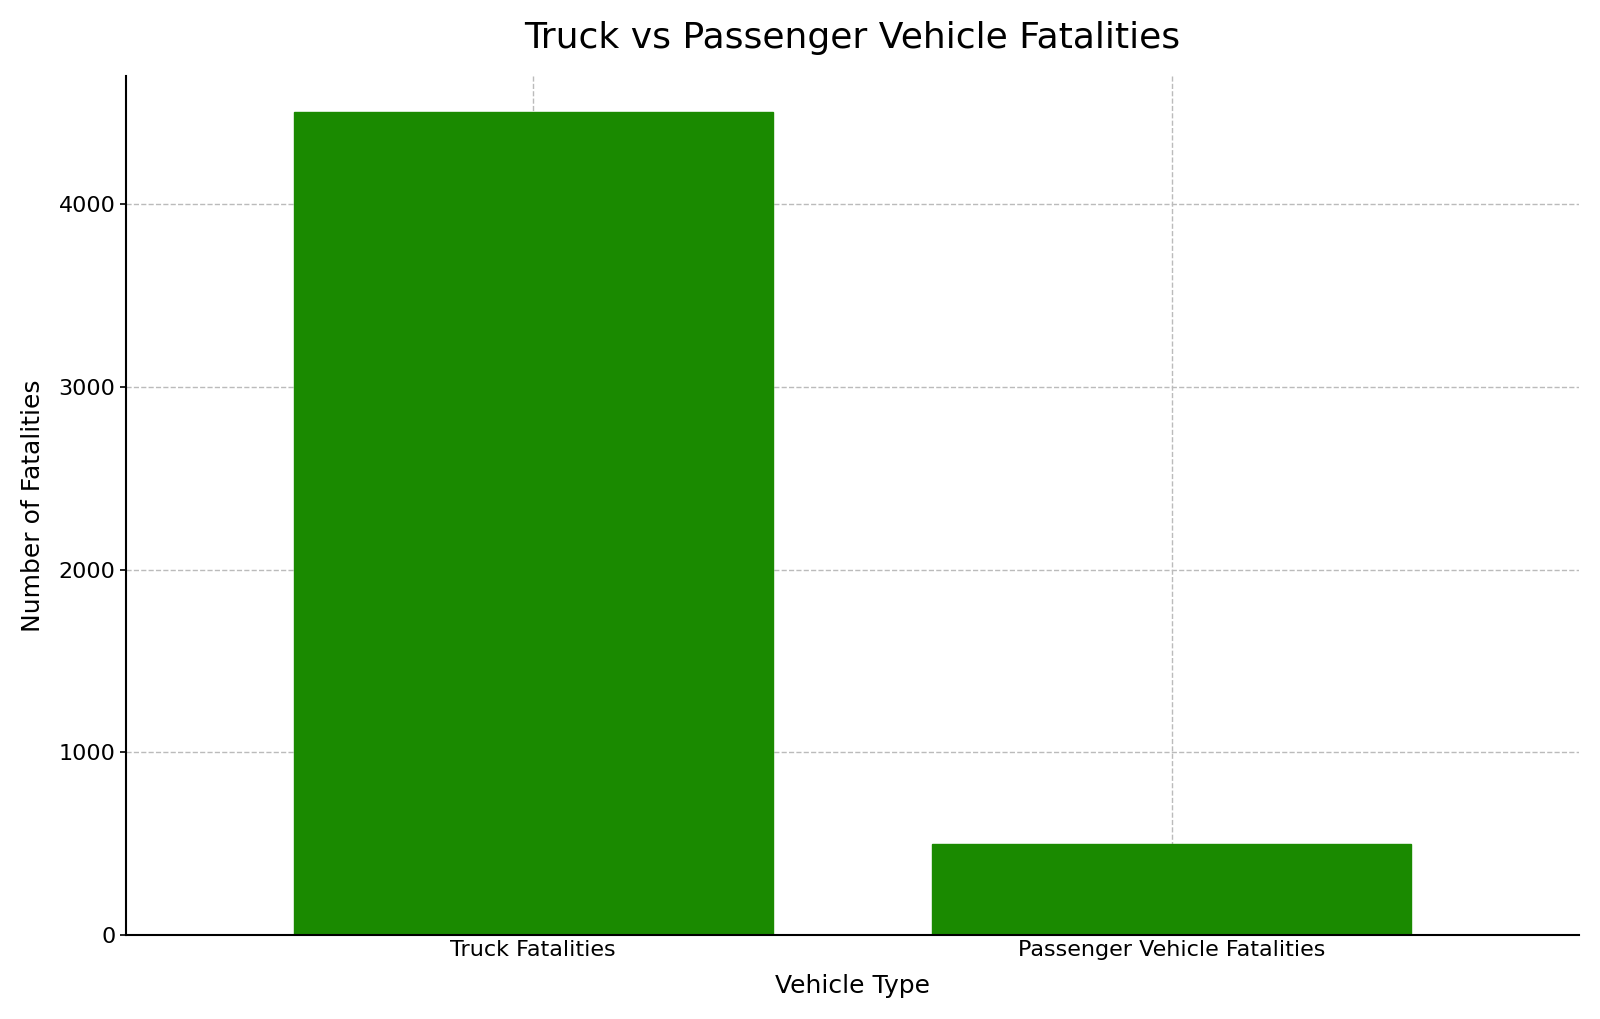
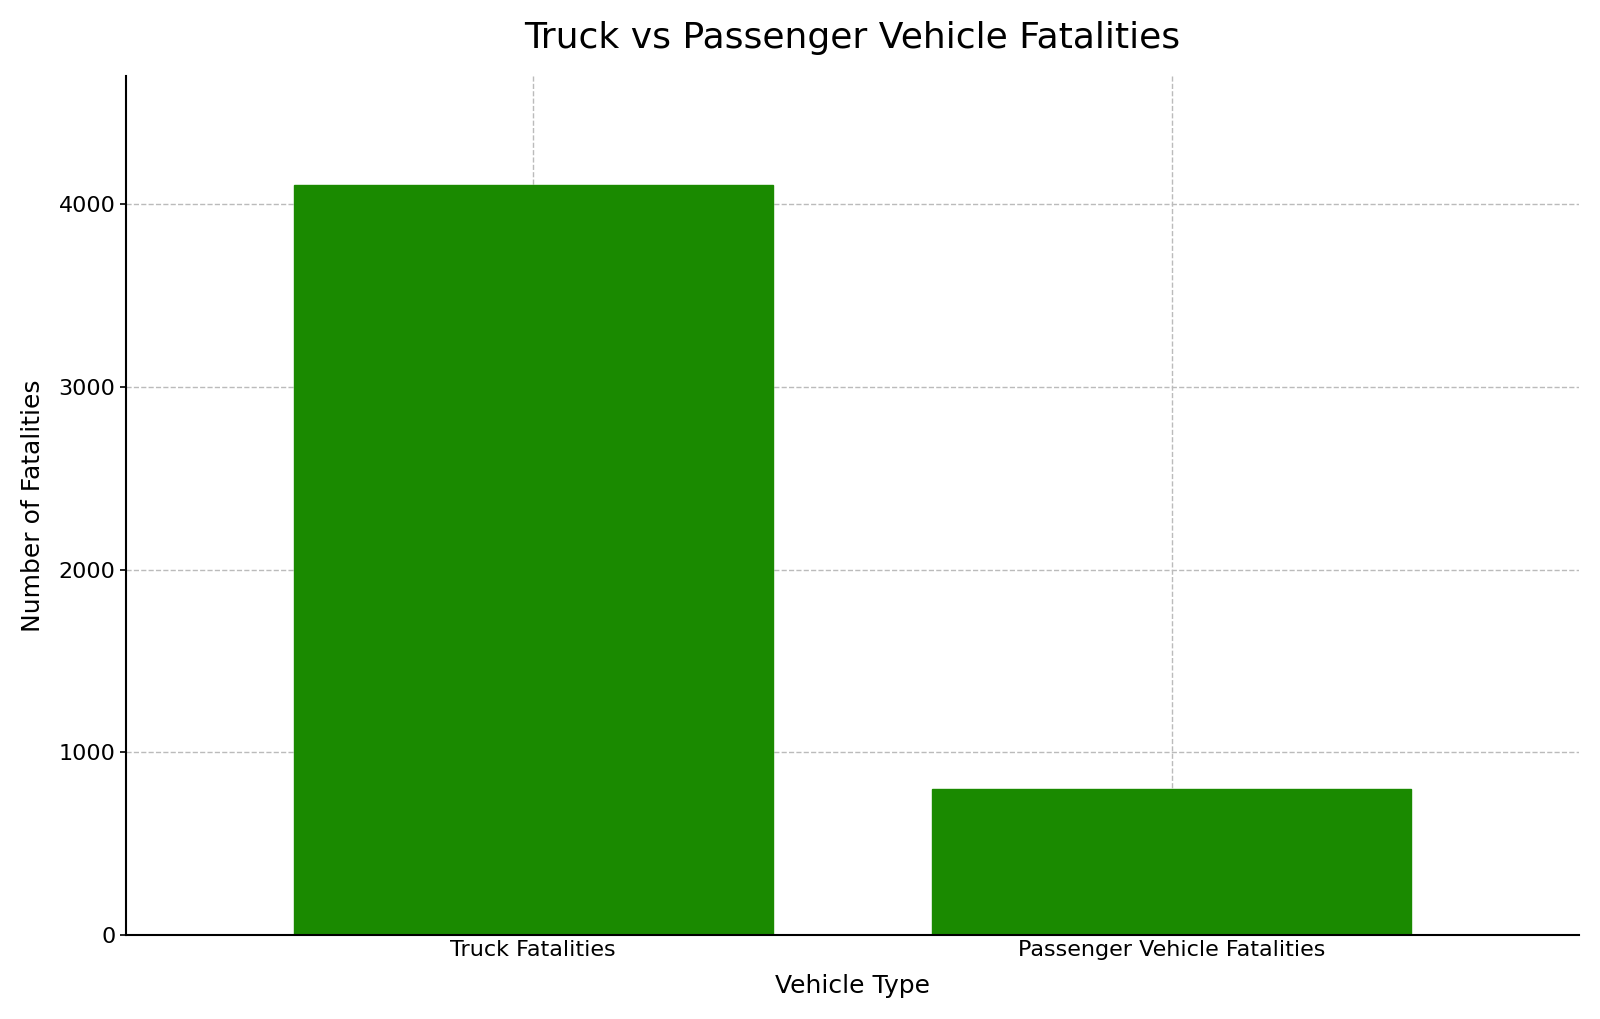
Truck Fatalities: 4500 -> 4100
Passenger Vehicle Fatalities: 500 -> 800
